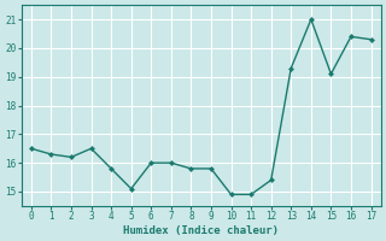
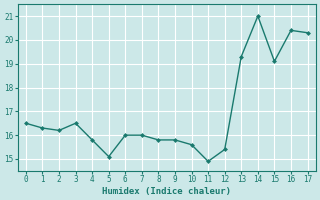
10: 14.9 -> 15.6
